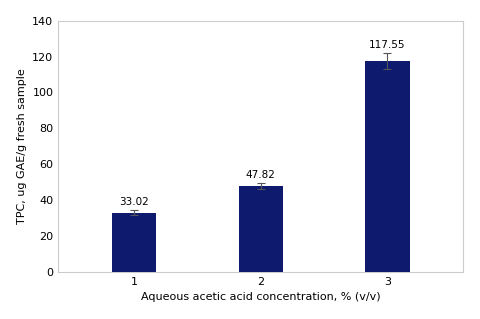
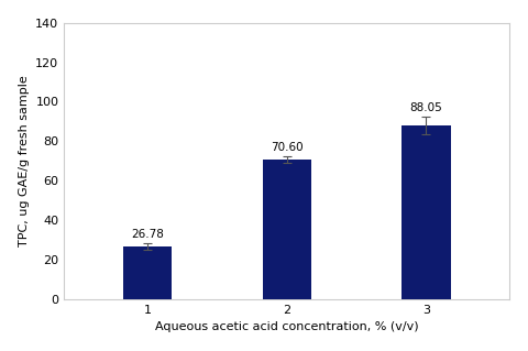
1: 33.02 -> 26.78
2: 47.82 -> 70.60
3: 117.55 -> 88.05
